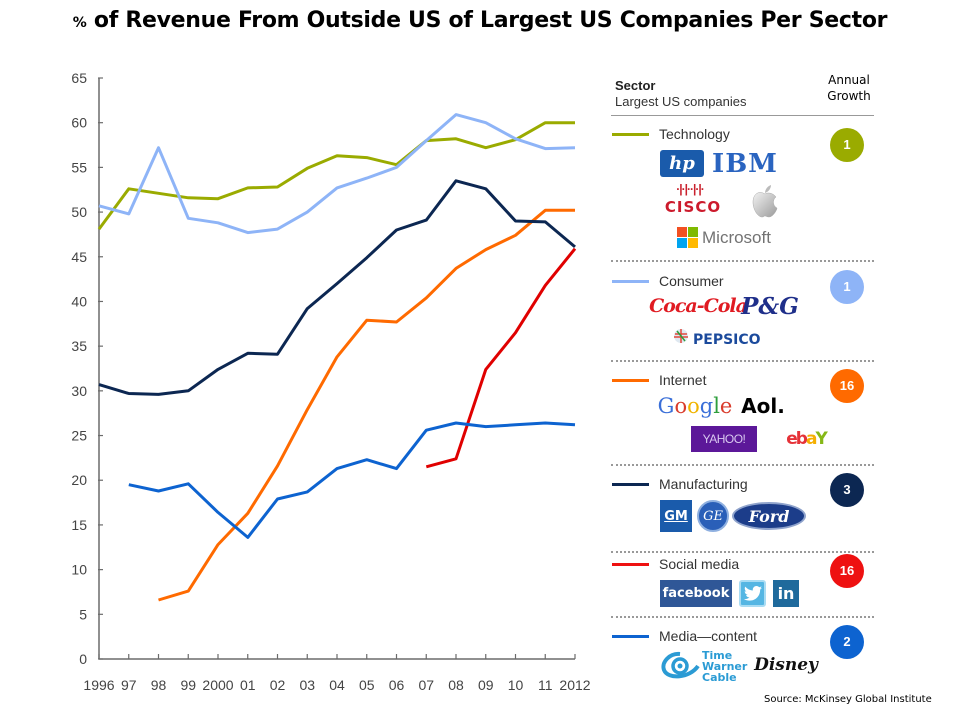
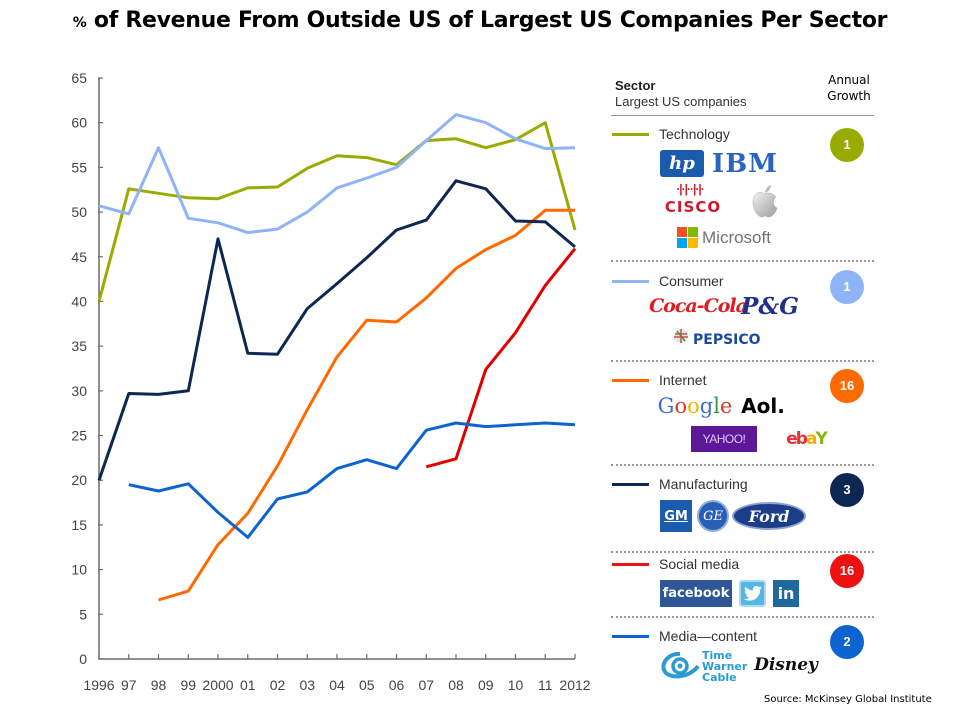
Technology/1996: 48 -> 40
Manufacturing/1996: 31 -> 20
Manufacturing/2000: 32 -> 47
Technology/2012: 60 -> 48
